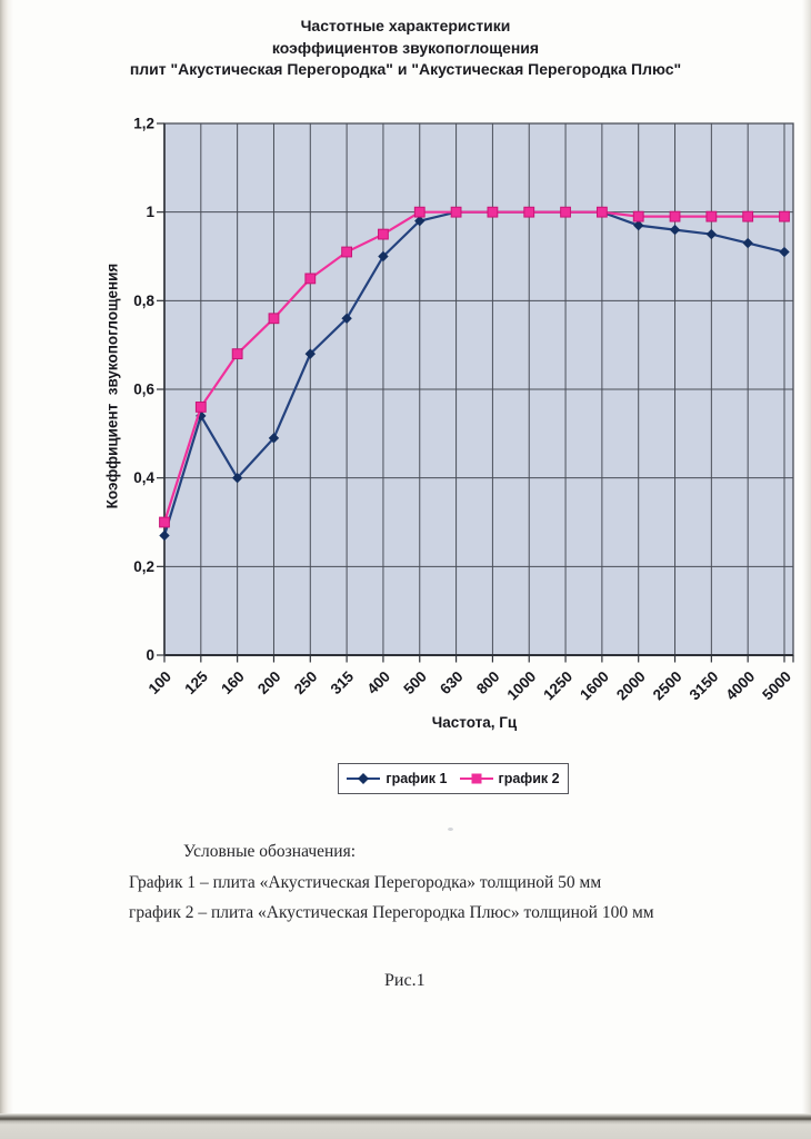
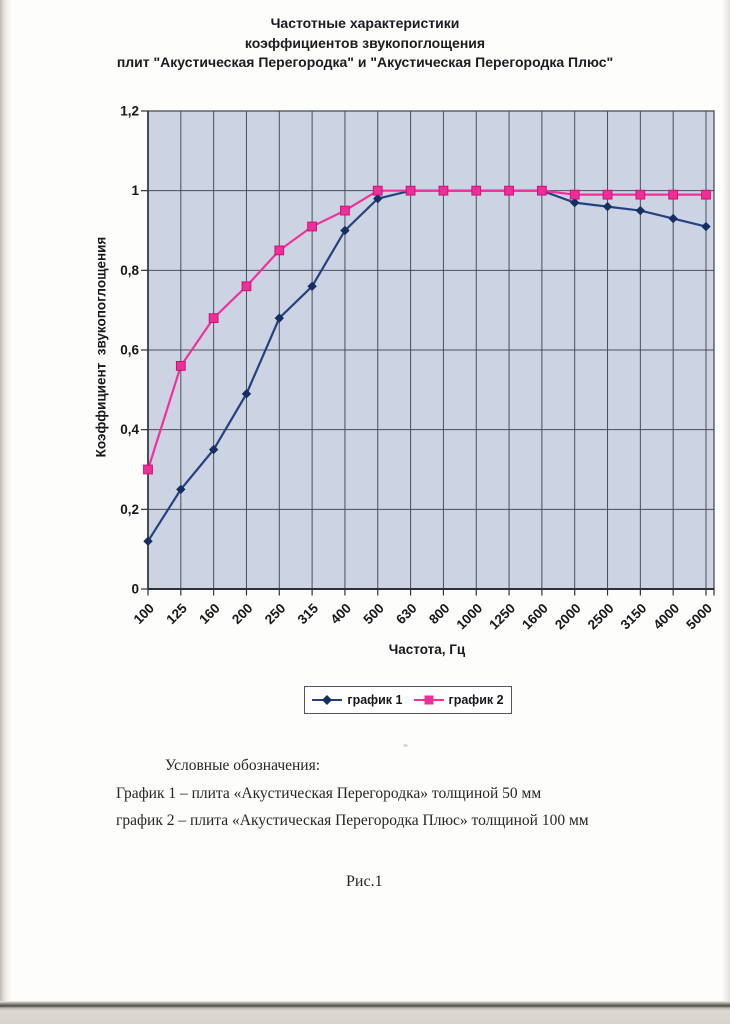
график 1/100: 0,27 -> 0,12
график 1/125: 0,54 -> 0,25
график 1/160: 0,40 -> 0,35
